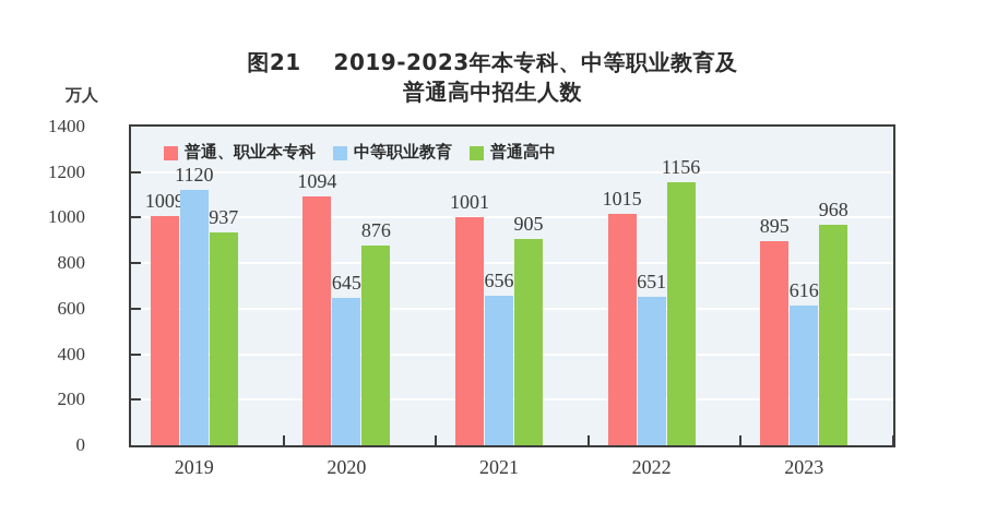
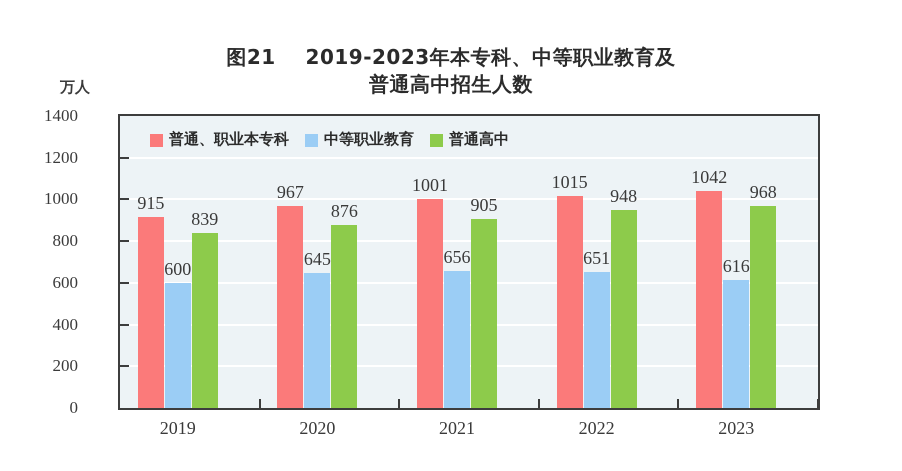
普通、职业本专科/2019: 1009 -> 915
中等职业教育/2019: 1120 -> 600
普通高中/2019: 937 -> 839
普通、职业本专科/2020: 1094 -> 967
普通高中/2022: 1156 -> 948
普通、职业本专科/2023: 895 -> 1042
